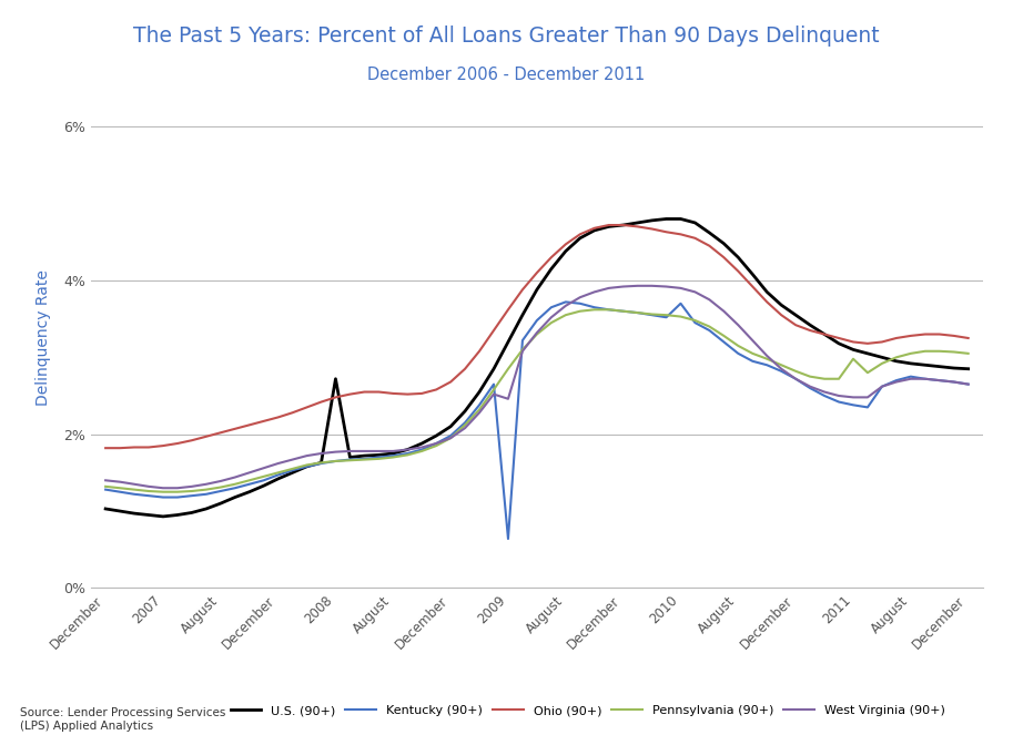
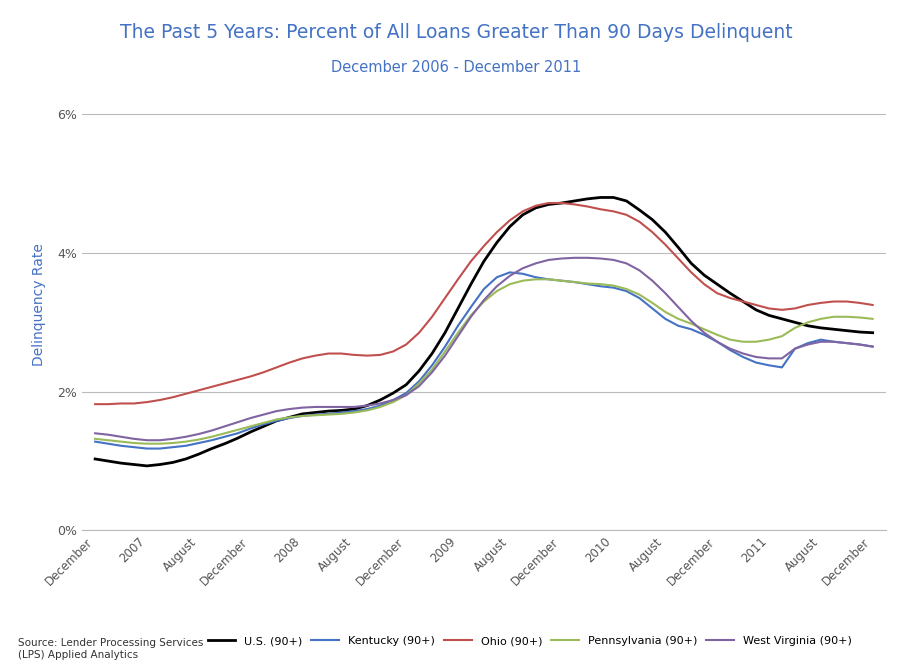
U.S. (90+)/2008: 2.72% -> 1.68%
Kentucky (90+)/2009: 0.64% -> 2.95%
West Virginia (90+)/2009: 2.46% -> 2.80%
Kentucky (90+)/2010: 3.70% -> 3.50%
Pennsylvania (90+)/2011: 2.98% -> 2.75%
